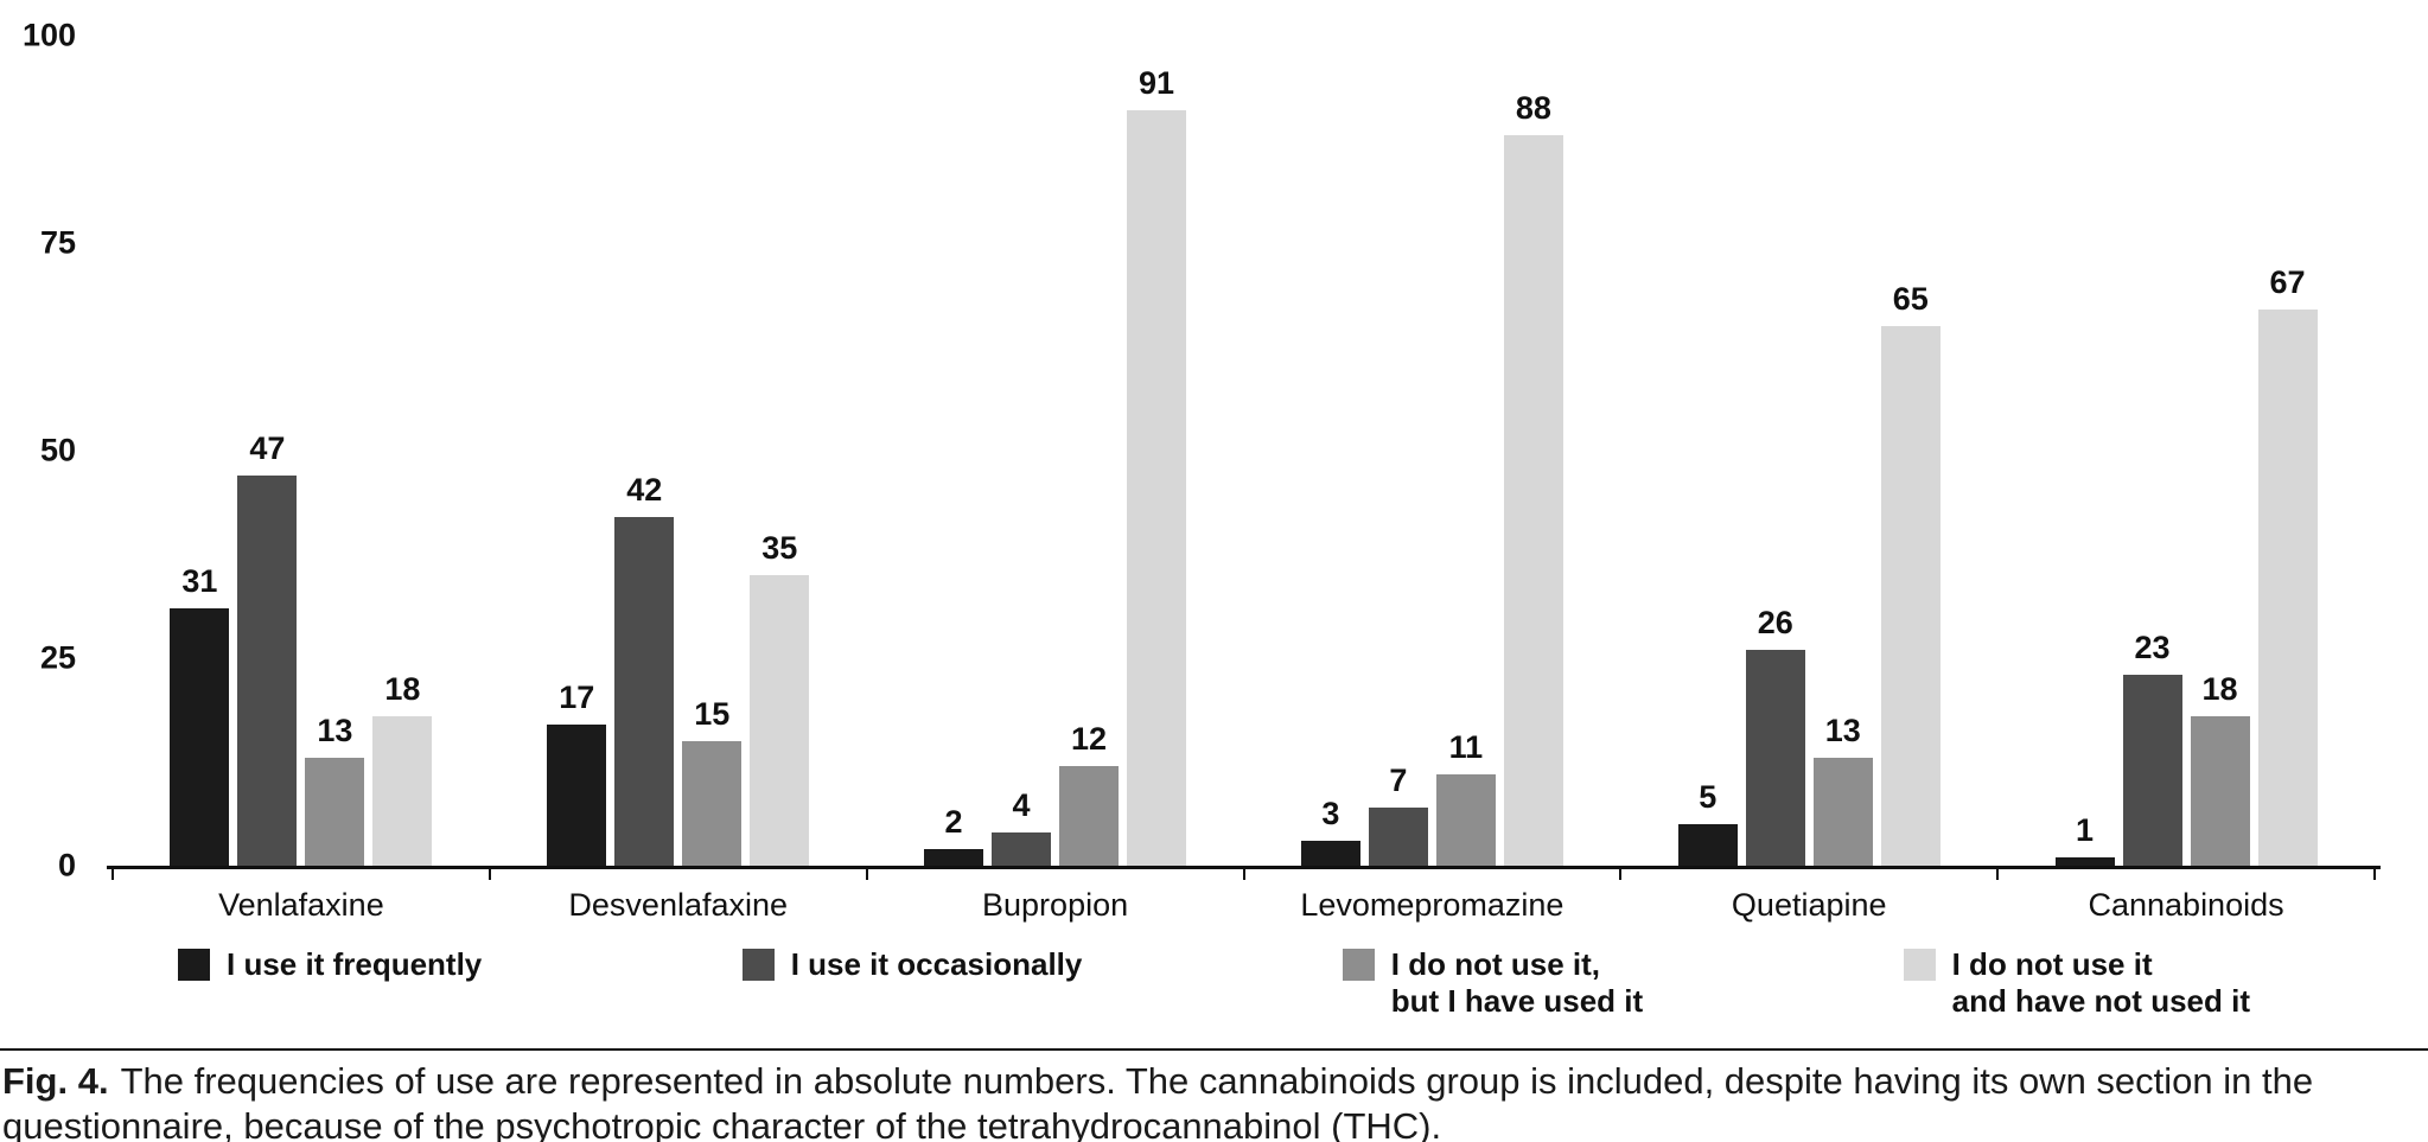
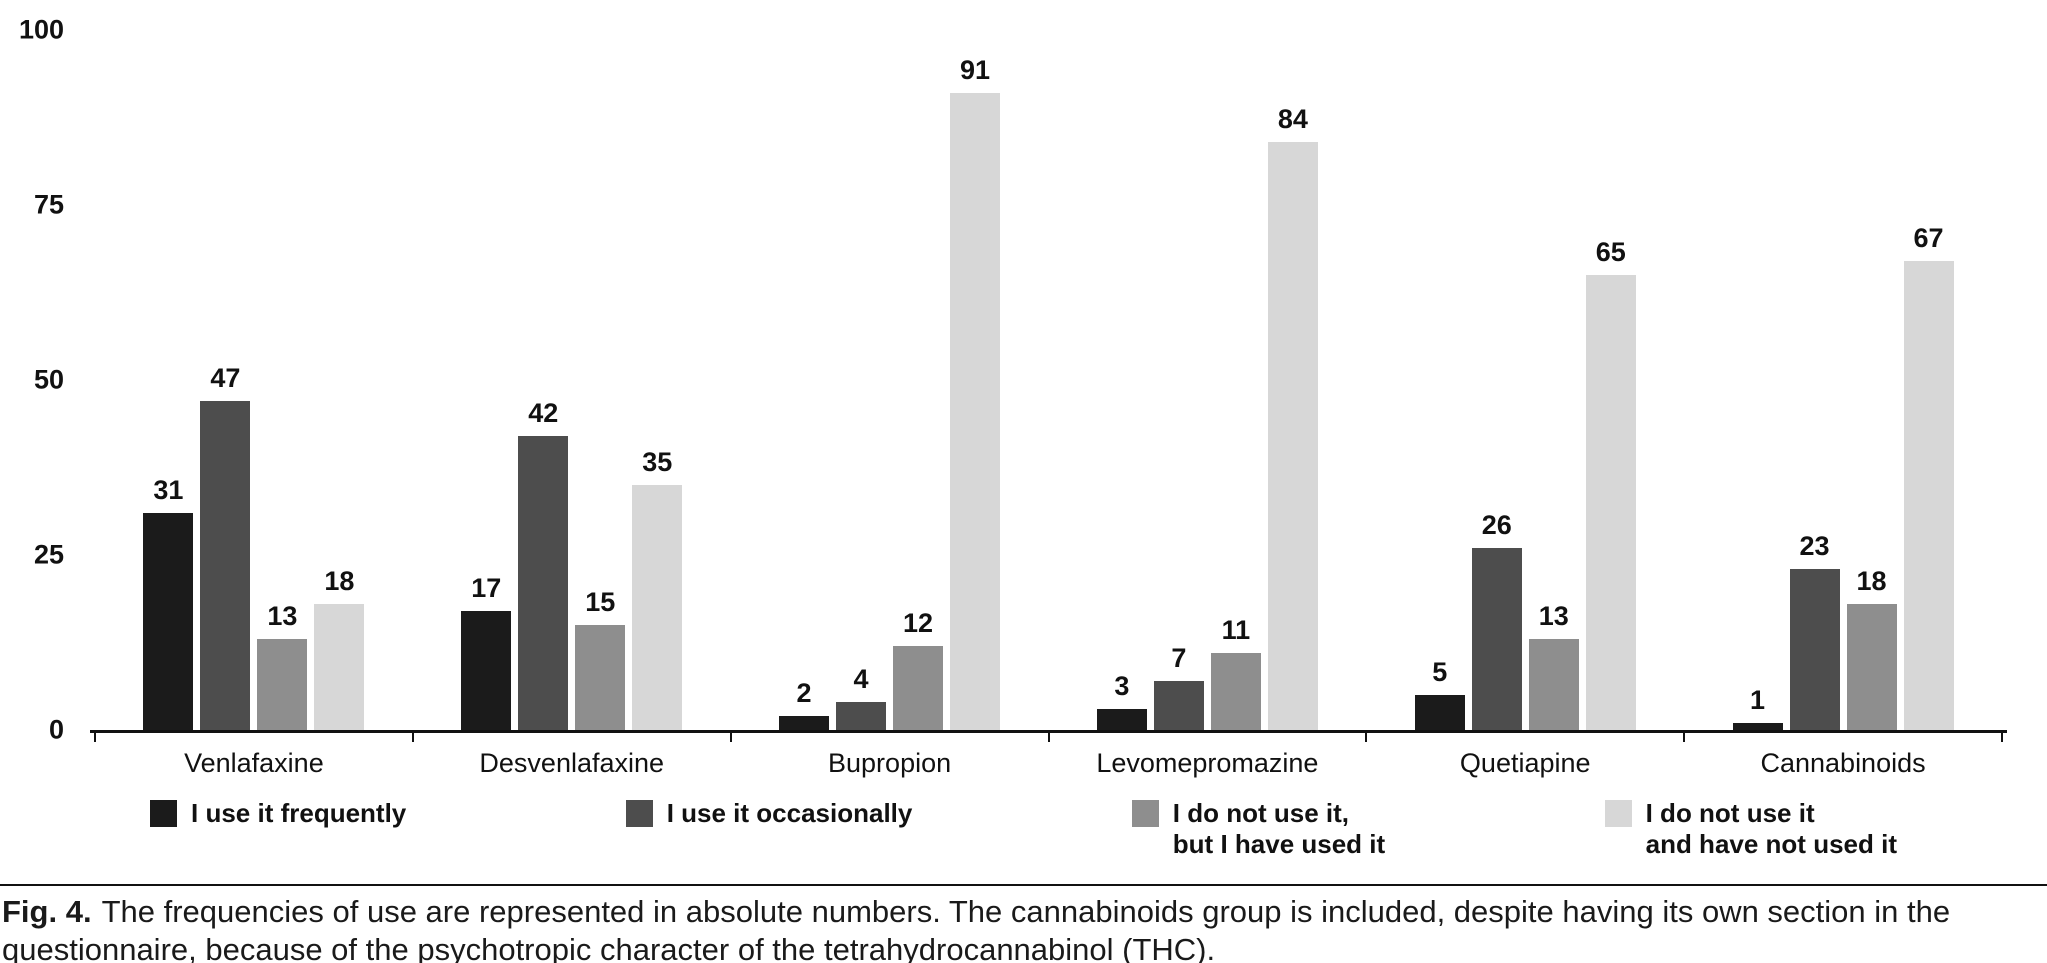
I do not use it and have not used it/Levomepromazine: 88 -> 84
